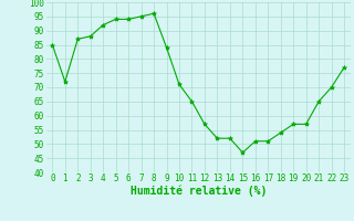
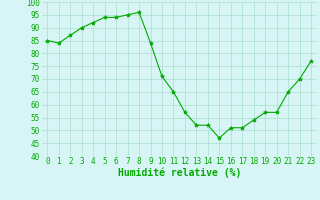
1: 72 -> 84
3: 88 -> 90
